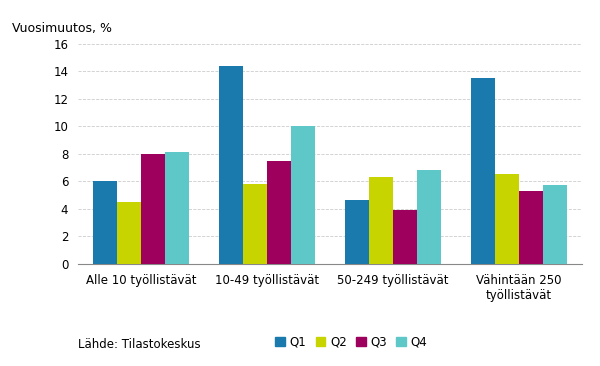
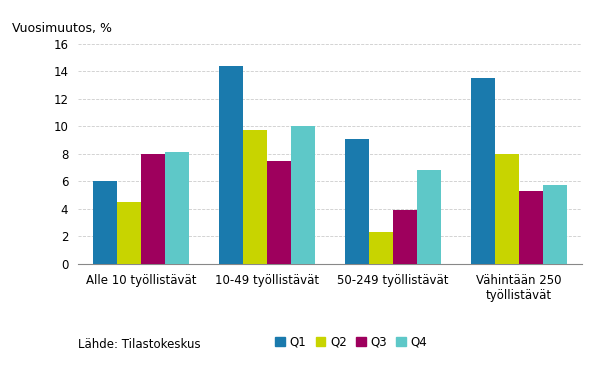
Q2/10-49 työllistävät: 5.8 -> 9.7
Q1/50-249 työllistävät: 4.6 -> 9.1
Q2/50-249 työllistävät: 6.3 -> 2.3
Q2/Vähintään 250 työllistävät: 6.5 -> 8.0
